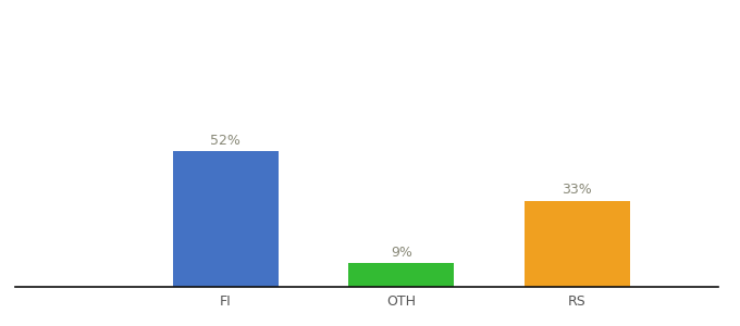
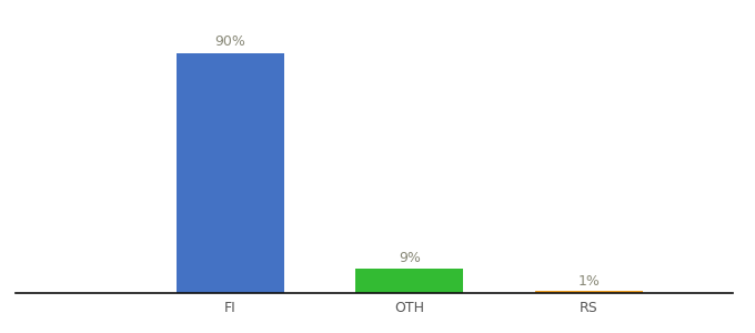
FI: 52% -> 90%
RS: 33% -> 1%
